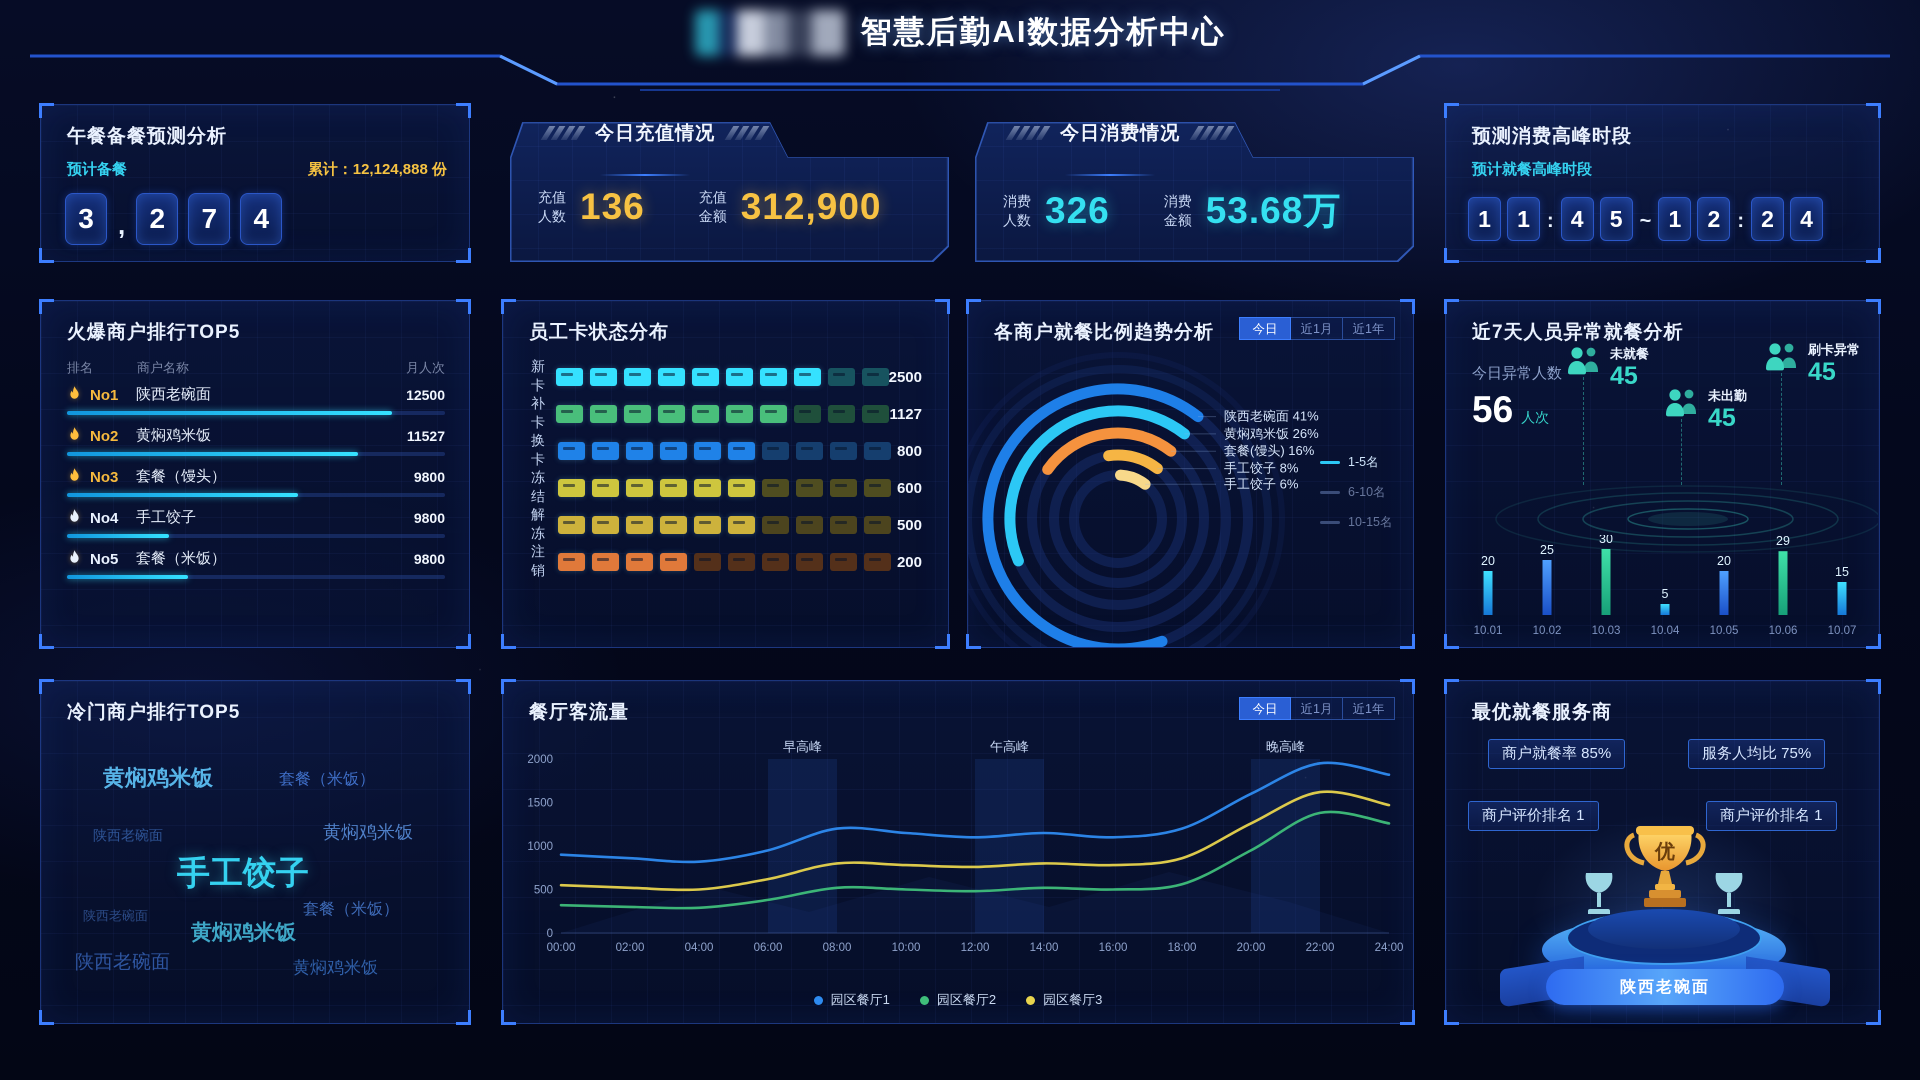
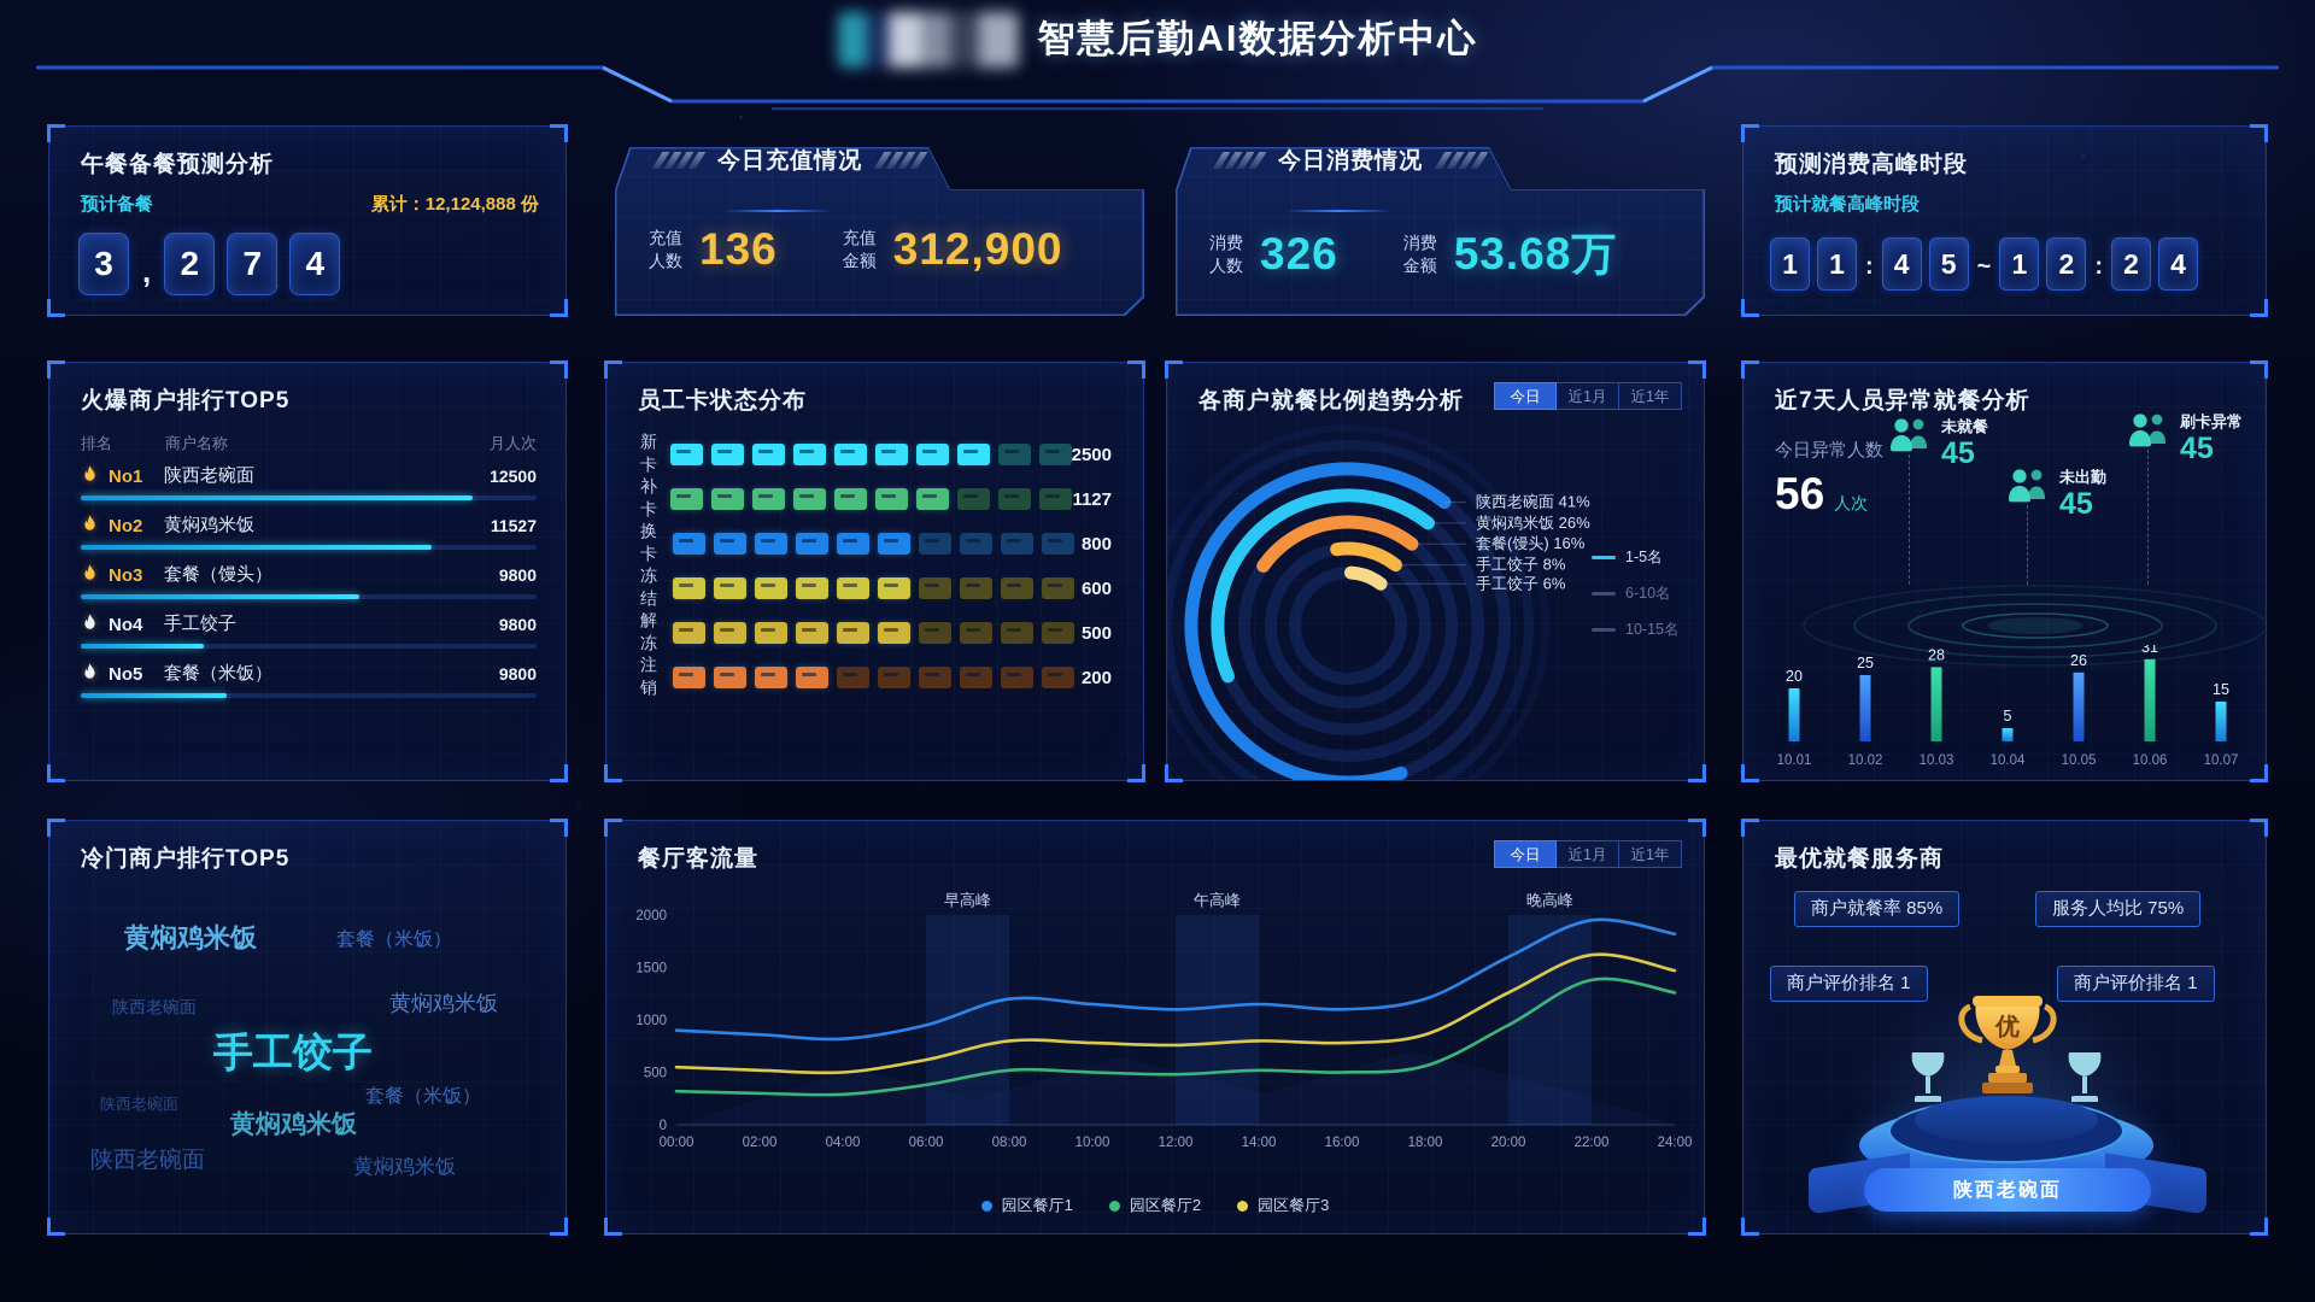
近7天人员异常就餐分析/10.03: 30 -> 28
近7天人员异常就餐分析/10.05: 20 -> 26
近7天人员异常就餐分析/10.06: 29 -> 31
